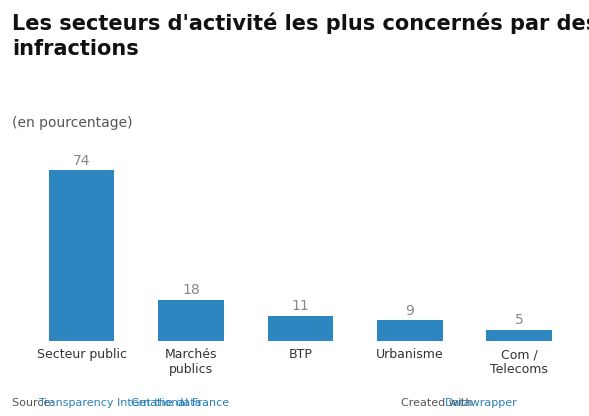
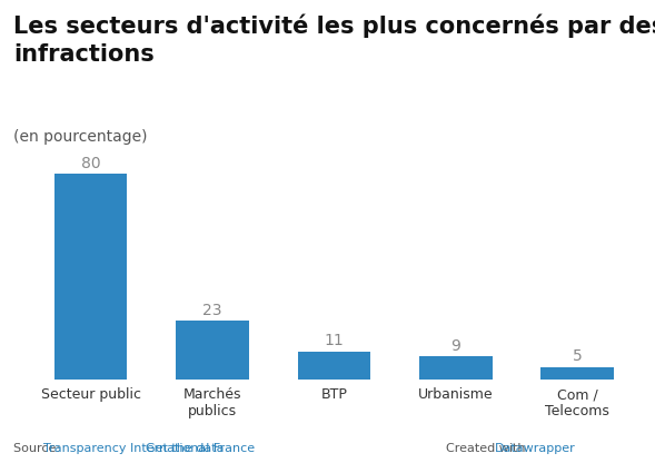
Secteur public: 74 -> 80
Marchés publics: 18 -> 23
